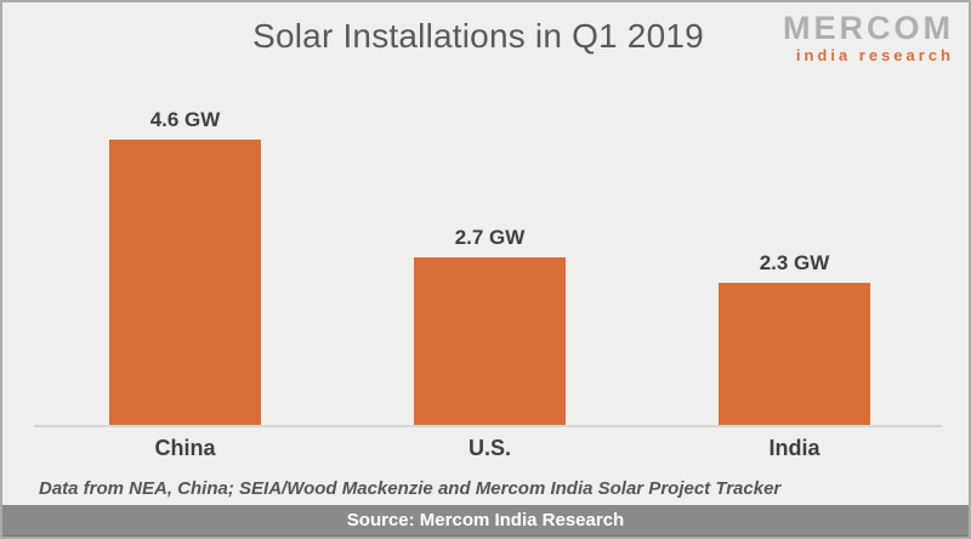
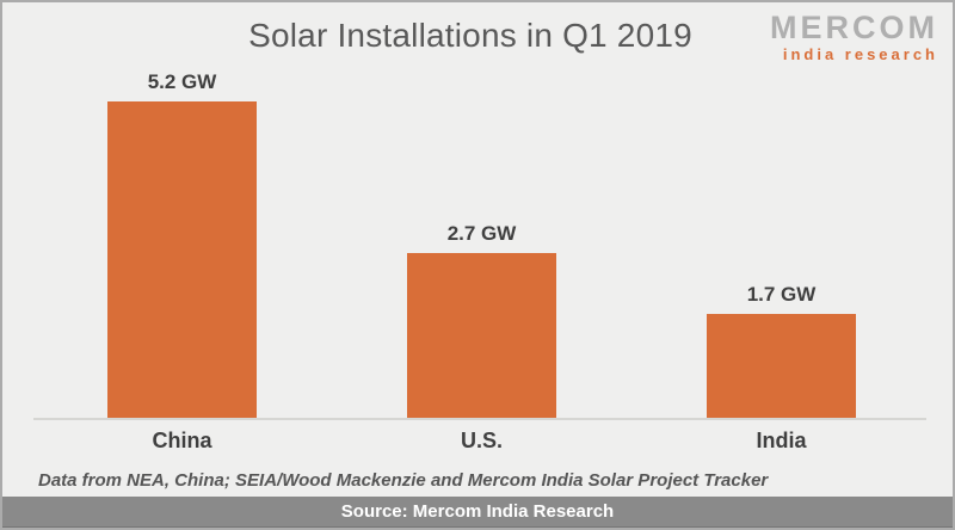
China: 4.6 -> 5.2
India: 2.3 -> 1.7
